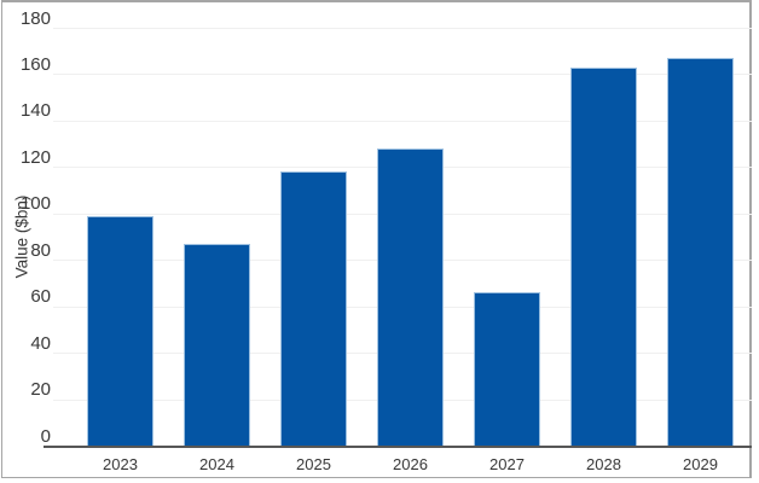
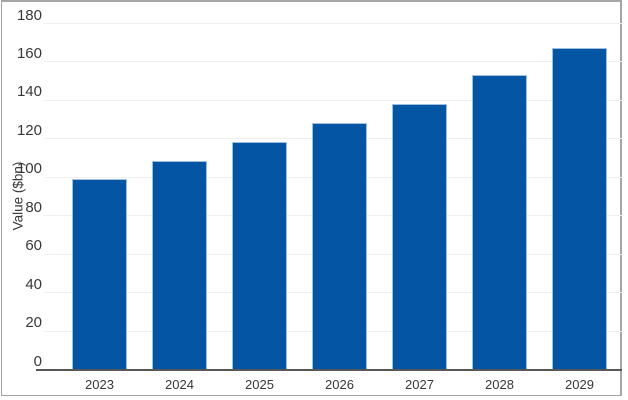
2024: 87 -> 108
2027: 66 -> 138
2028: 163 -> 153
